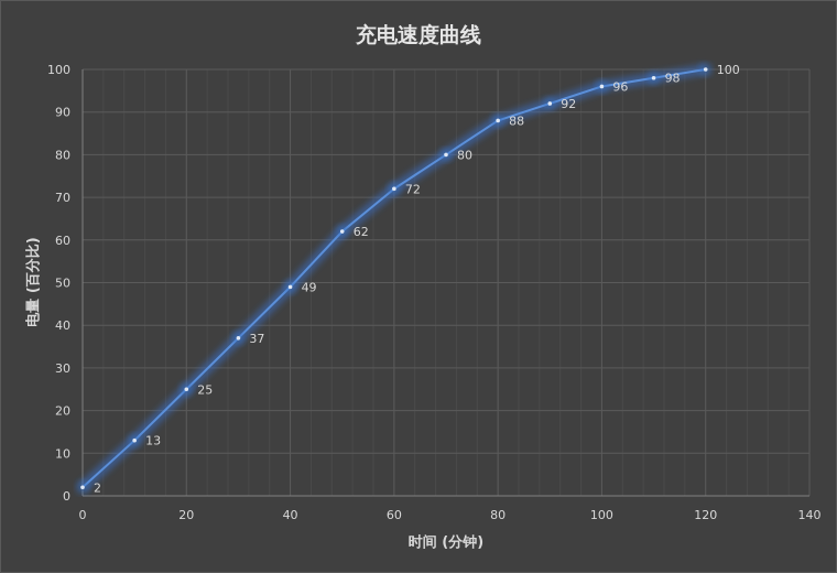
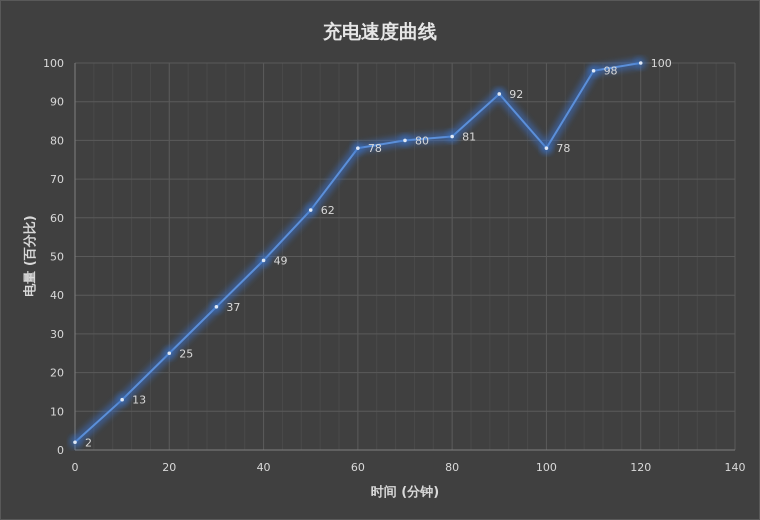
60: 72 -> 78
80: 88 -> 81
100: 96 -> 78
